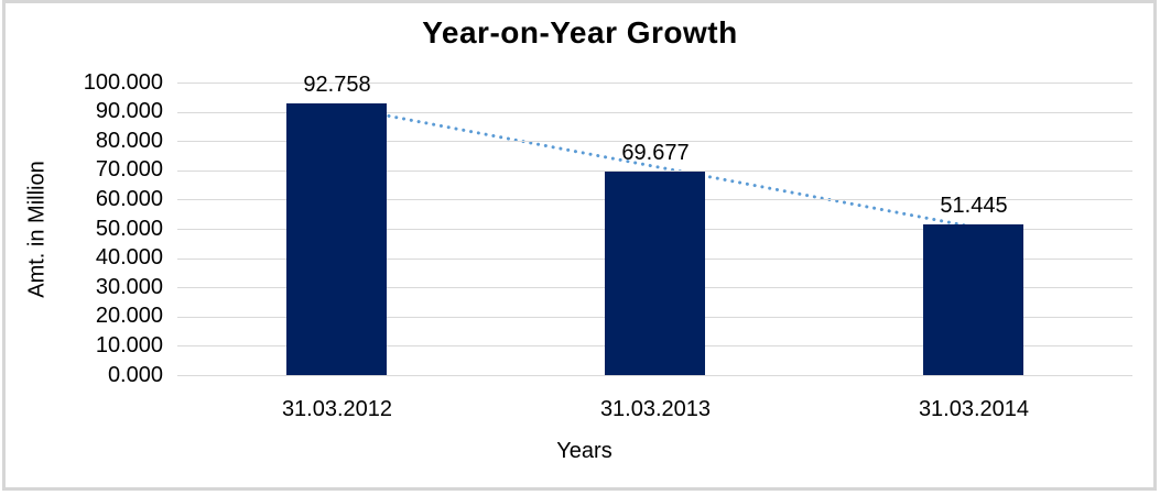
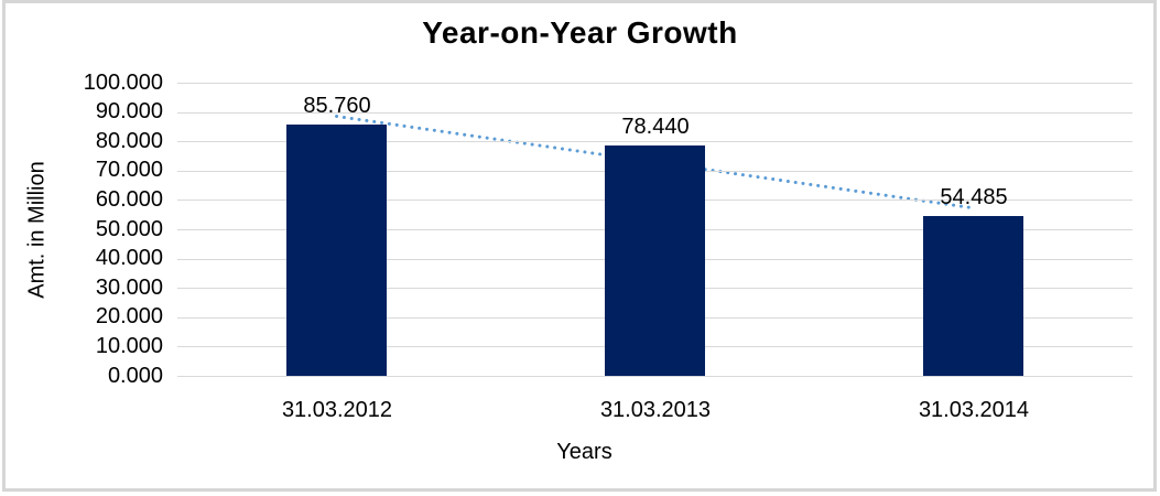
31.03.2012: 92.758 -> 85.760
31.03.2013: 69.677 -> 78.440
31.03.2014: 51.445 -> 54.485
